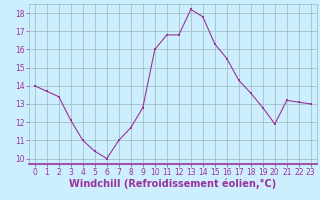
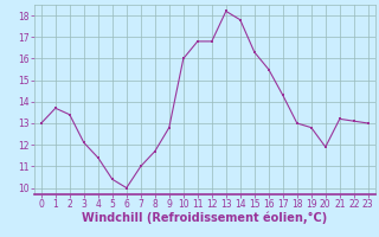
0: 14.0 -> 13.0
4: 11.0 -> 11.4
18: 13.6 -> 13.0
